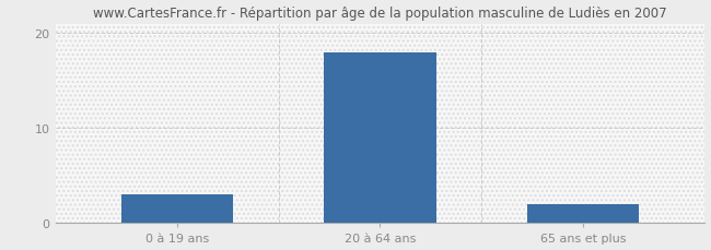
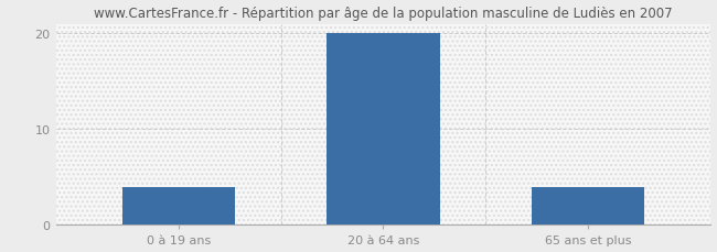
0 à 19 ans: 3 -> 4
20 à 64 ans: 18 -> 20
65 ans et plus: 2 -> 4
